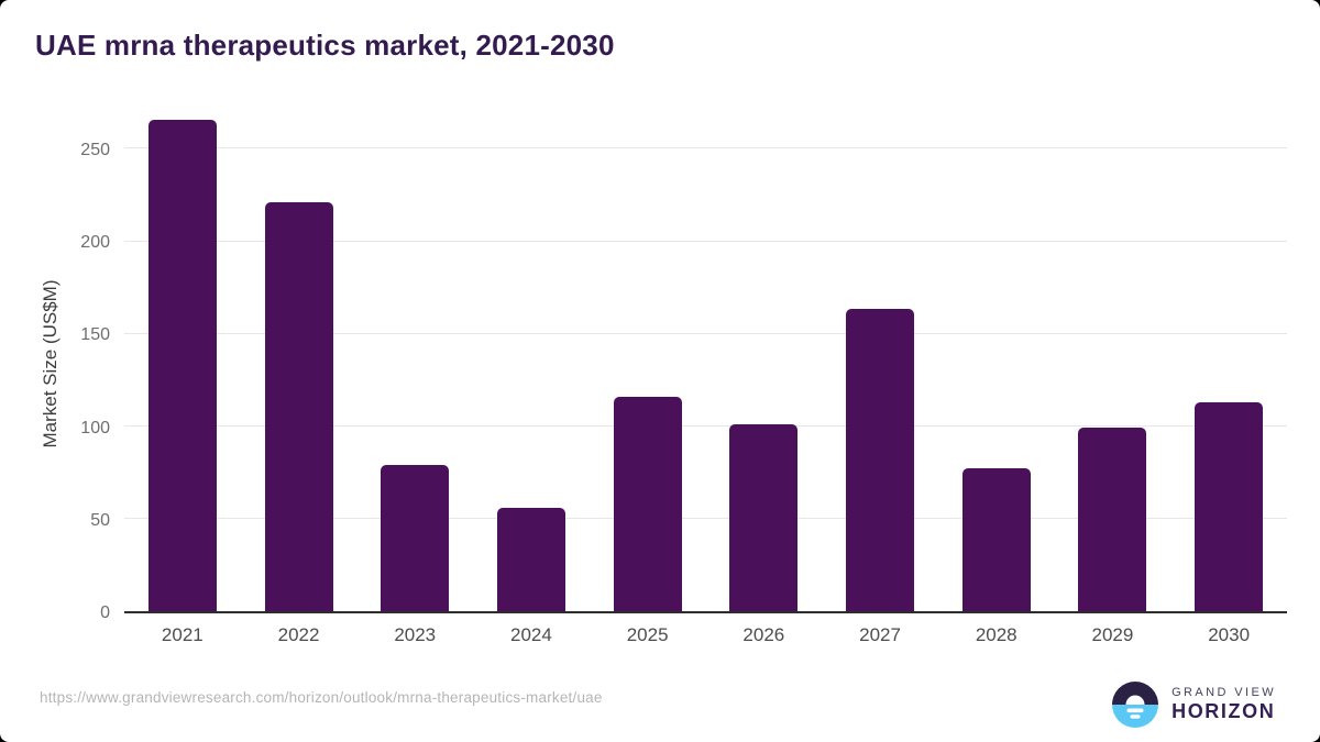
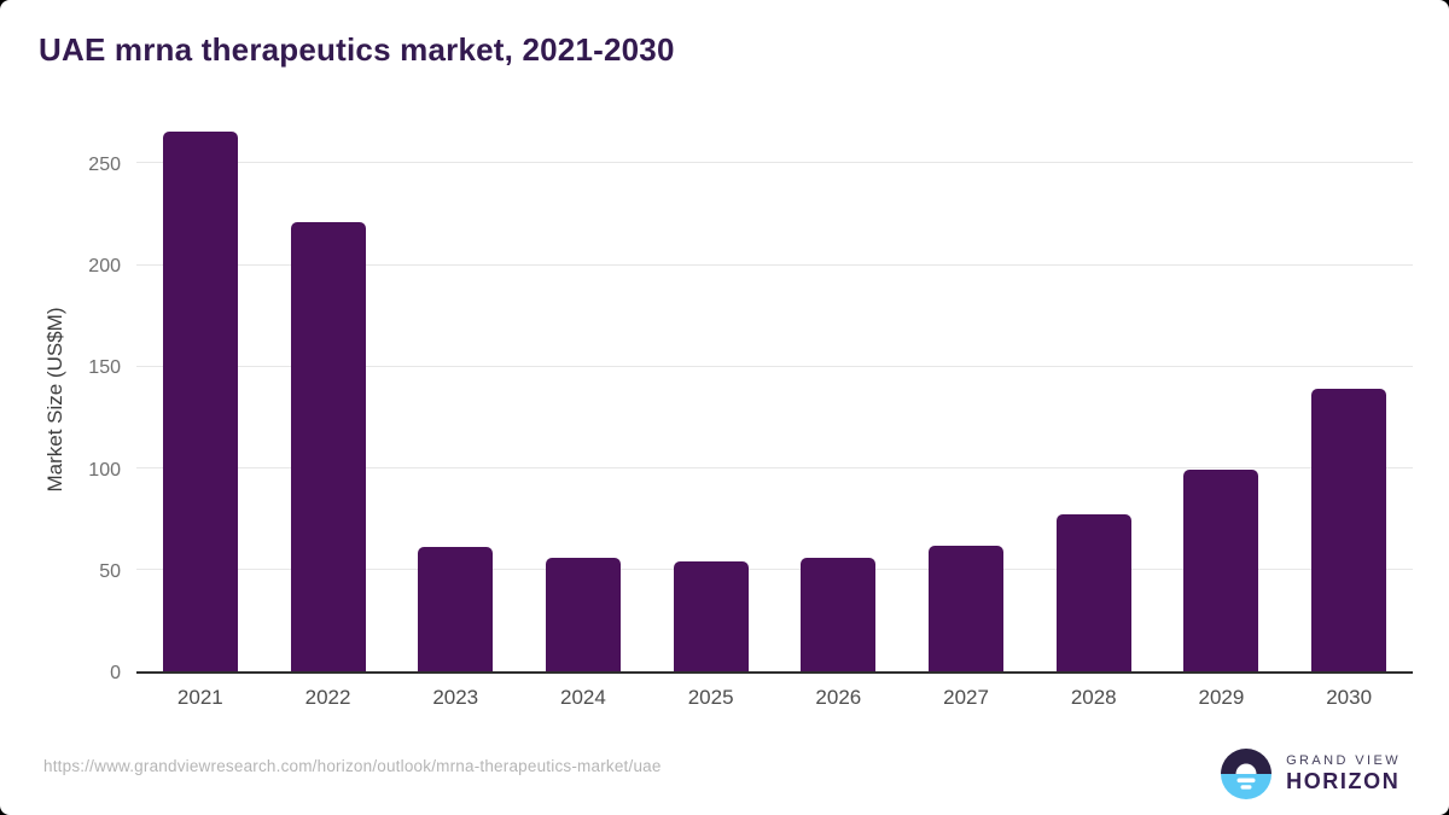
2023: 79 -> 61
2025: 116 -> 54
2026: 101 -> 56
2027: 163 -> 62
2030: 113 -> 139
